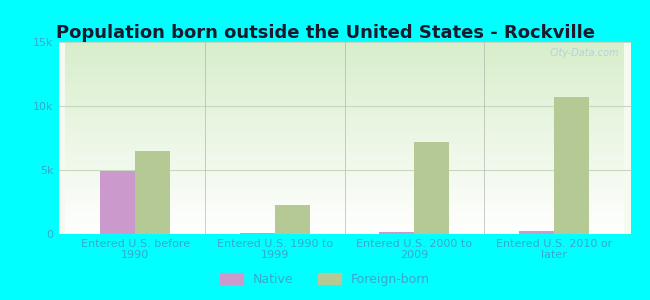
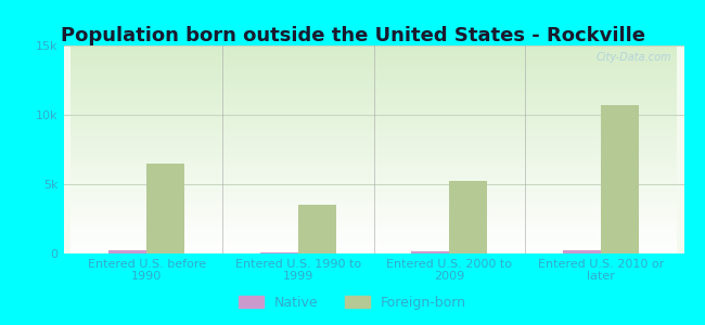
Native/Entered U.S. before 1990: 4.9k -> 0.2k
Foreign-born/Entered U.S. 1990 to 1999: 2.3k -> 3.5k
Foreign-born/Entered U.S. 2000 to 2009: 7.2k -> 5.2k
